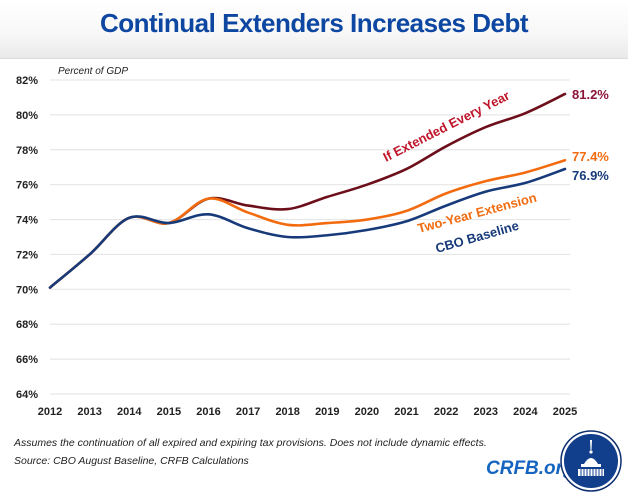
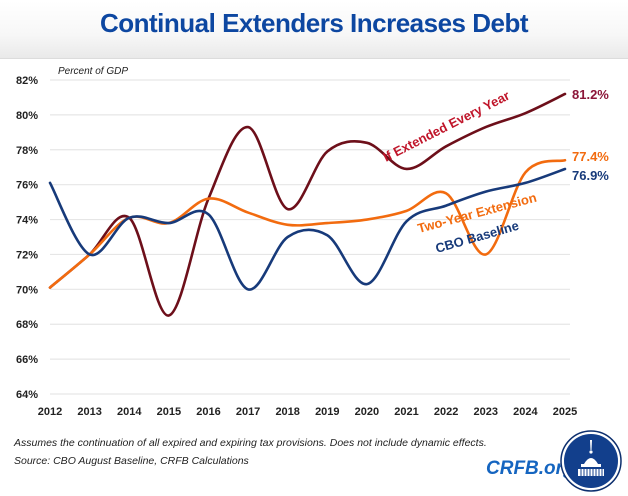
CBO Baseline/2012: 70.1% -> 76.1%
If Extended Every Year/2015: 73.8% -> 68.5%
If Extended Every Year/2017: 74.8% -> 79.3%
CBO Baseline/2017: 73.5% -> 70.0%
If Extended Every Year/2019: 75.3% -> 77.9%
If Extended Every Year/2020: 76.0% -> 78.4%
CBO Baseline/2020: 73.4% -> 70.3%
Two-Year Extension/2023: 76.2% -> 72.0%
